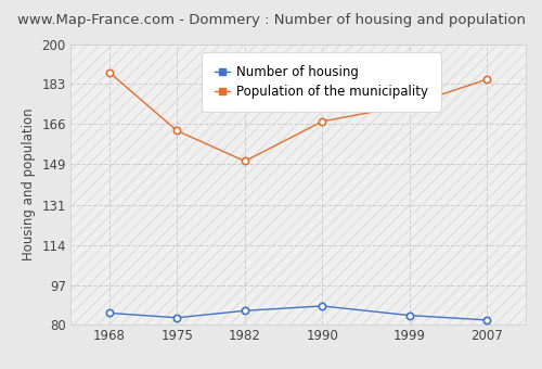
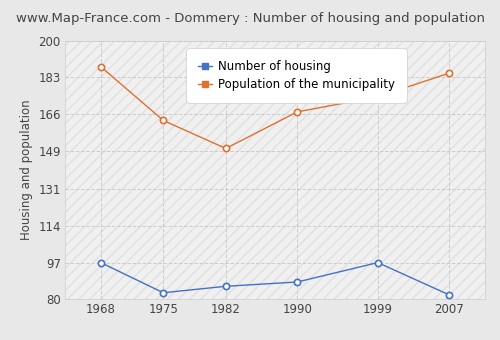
Number of housing/1968: 85 -> 97
Number of housing/1999: 84 -> 97
